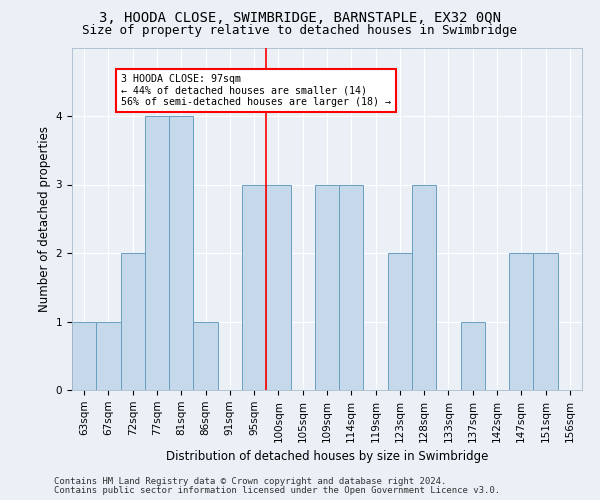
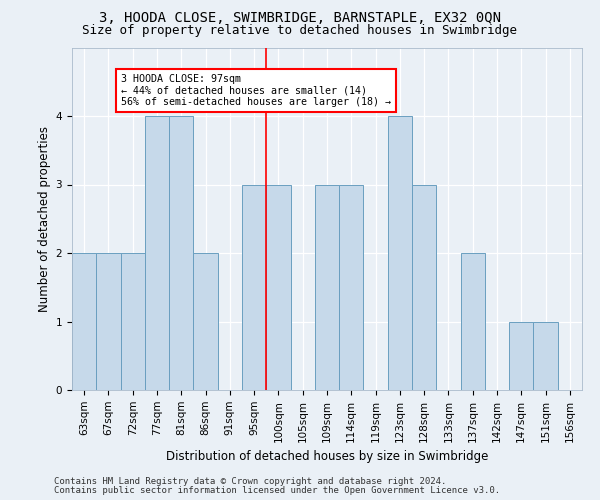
63sqm: 1 -> 2
67sqm: 1 -> 2
86sqm: 1 -> 2
123sqm: 2 -> 4
137sqm: 1 -> 2
147sqm: 2 -> 1
151sqm: 2 -> 1
